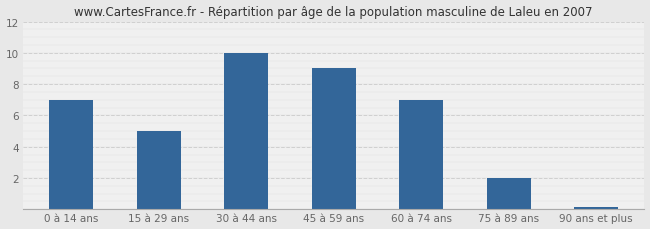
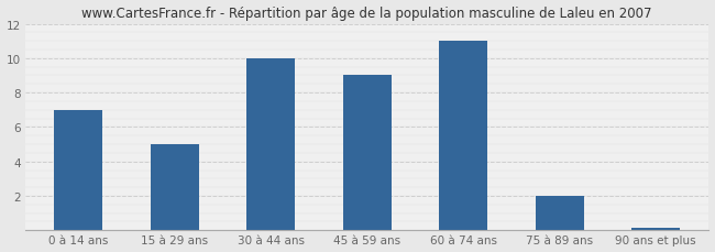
60 à 74 ans: 7.0 -> 11.0
